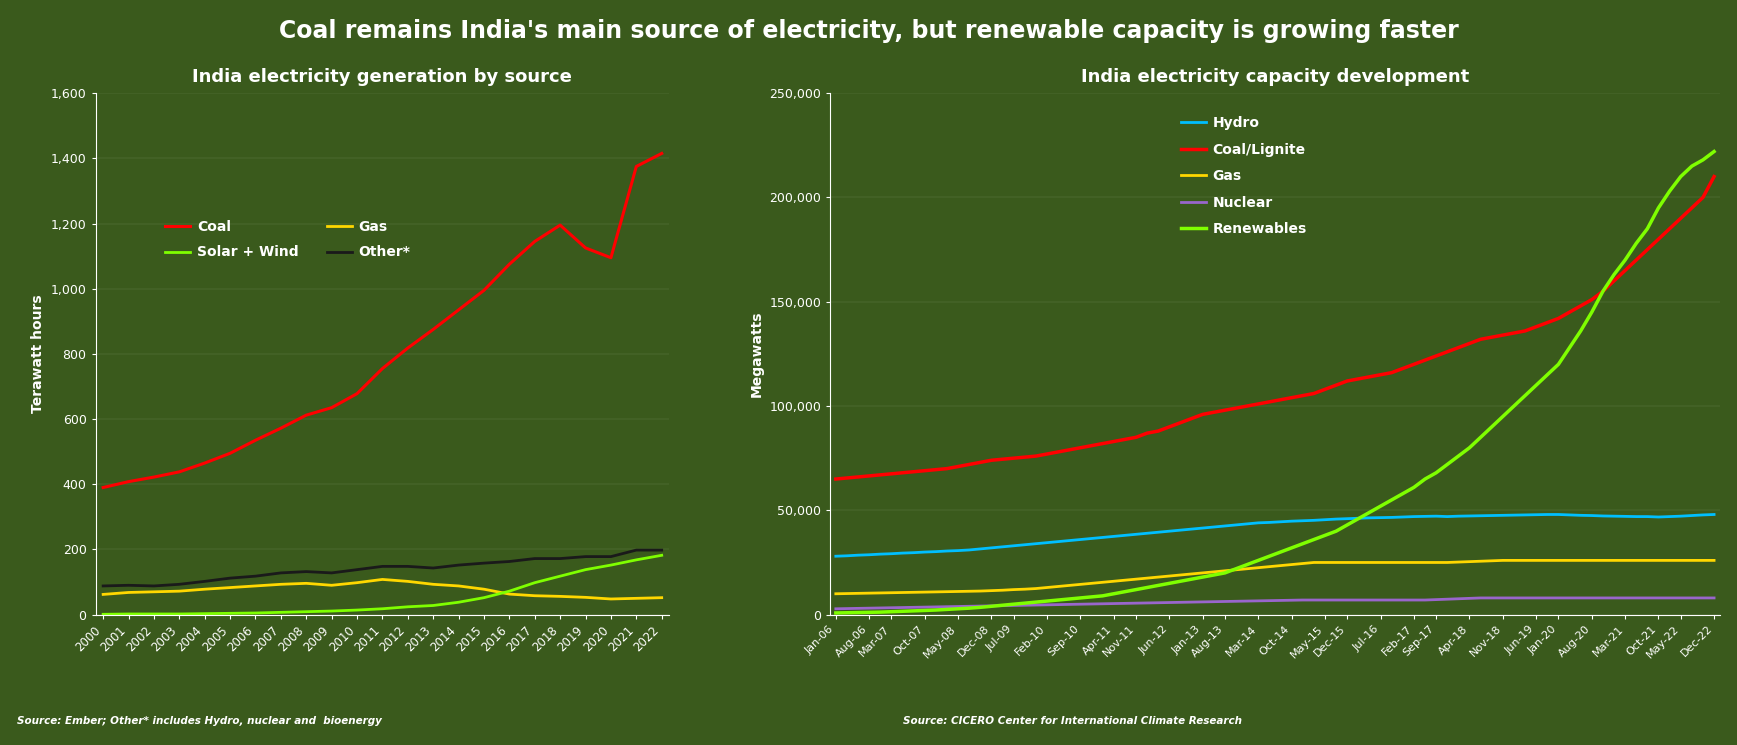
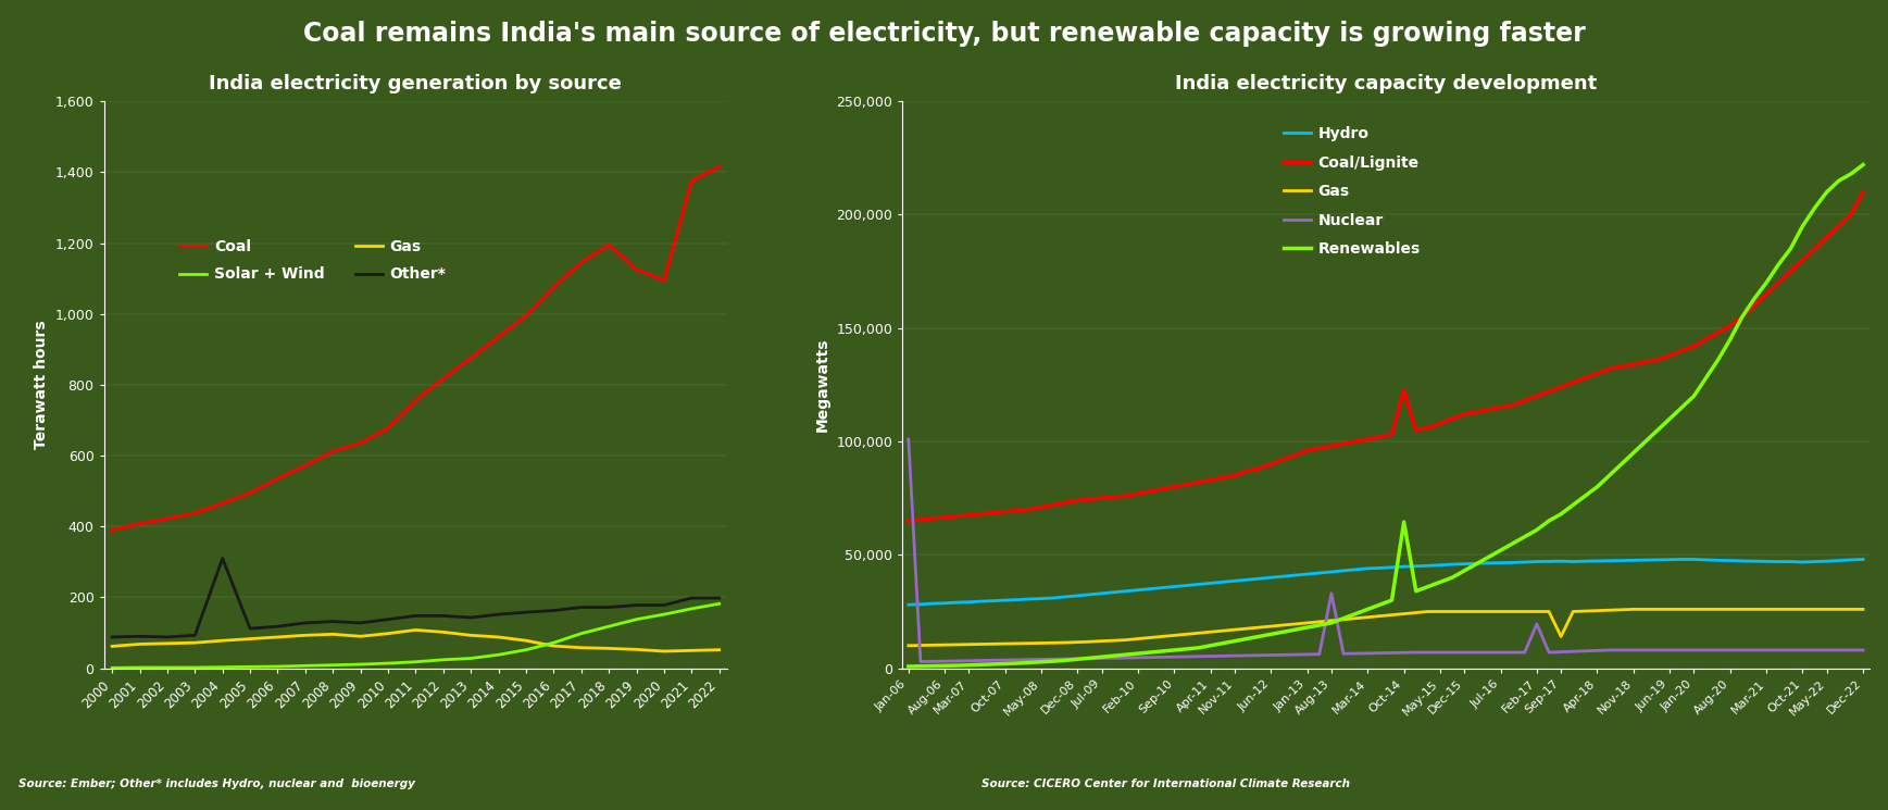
India electricity generation by source/Other*/2004: 102 -> 310
India electricity capacity development/Nuclear/Jan-06: 2,800 -> 101,000
India electricity capacity development/Nuclear/Aug-13: 6,300 -> 33,000
India electricity capacity development/Coal/Lignite/Oct-14: 104,000 -> 122,500
India electricity capacity development/Renewables/Oct-14: 32,000 -> 64,500
India electricity capacity development/Nuclear/Feb-17: 7,000 -> 19,500
India electricity capacity development/Gas/Sep-17: 25,000 -> 14,000
